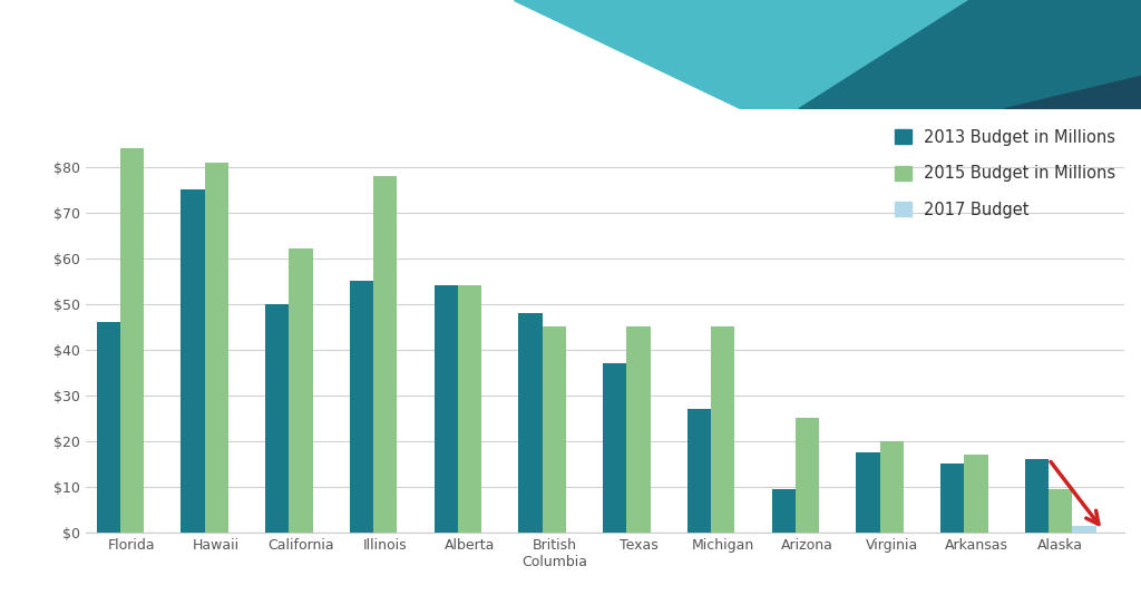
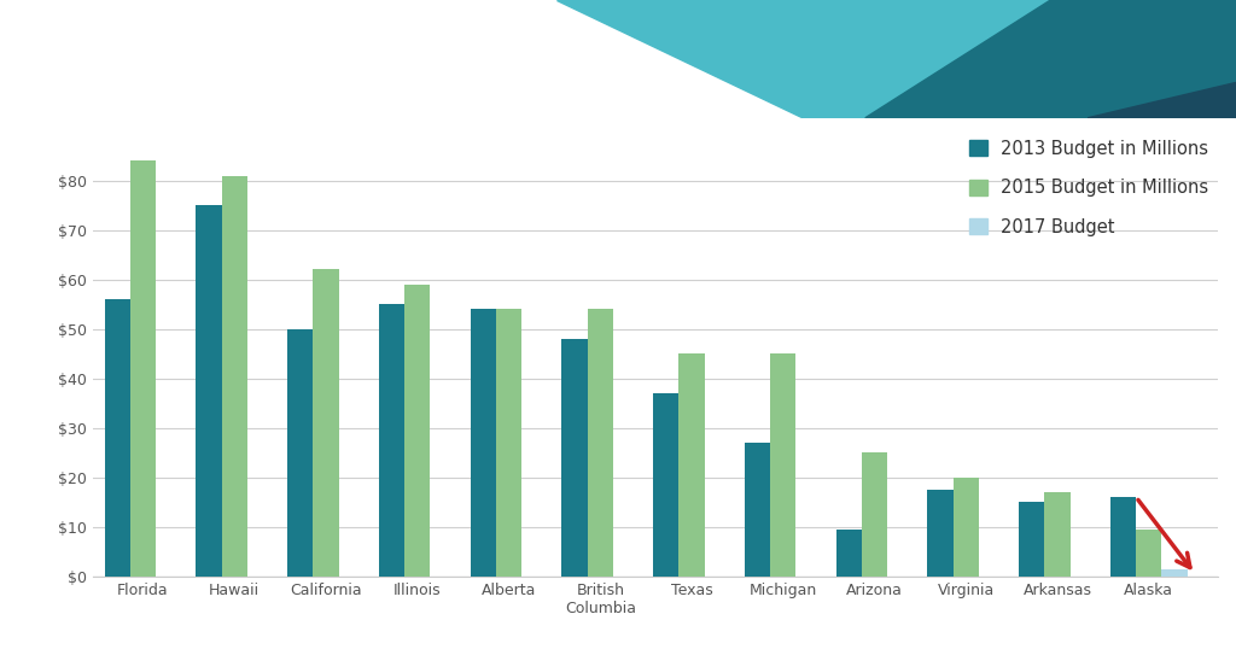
2013 Budget in Millions/Florida: $46.0 -> $56.0
2015 Budget in Millions/Illinois: $78.0 -> $59.0
2015 Budget in Millions/British Columbia: $45.0 -> $54.0
